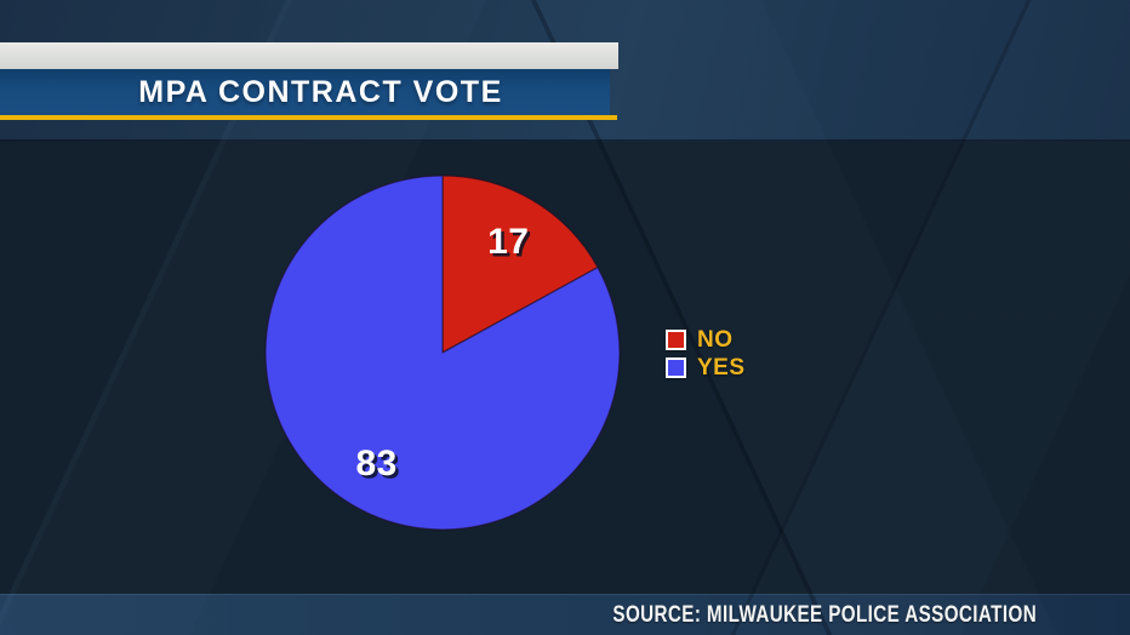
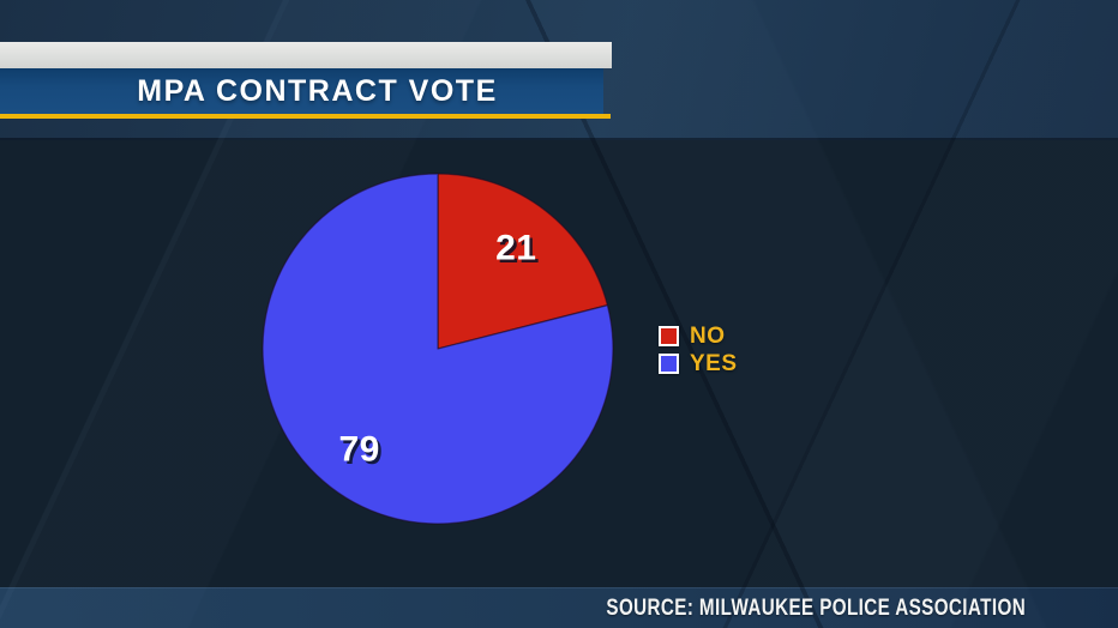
NO: 17 -> 21
YES: 83 -> 79
